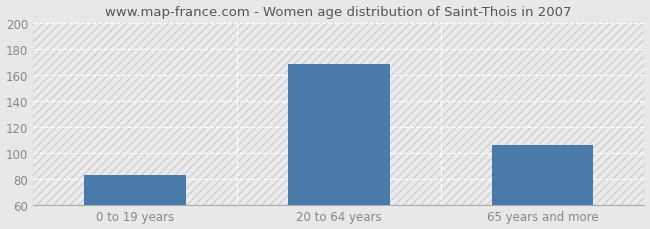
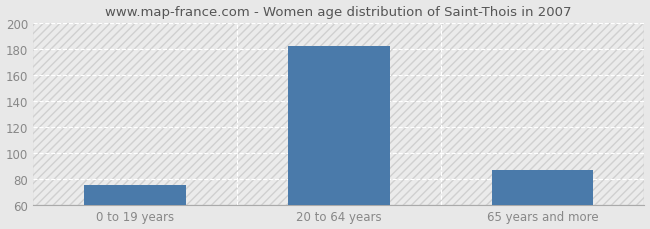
0 to 19 years: 83 -> 75
20 to 64 years: 168 -> 182
65 years and more: 106 -> 87
